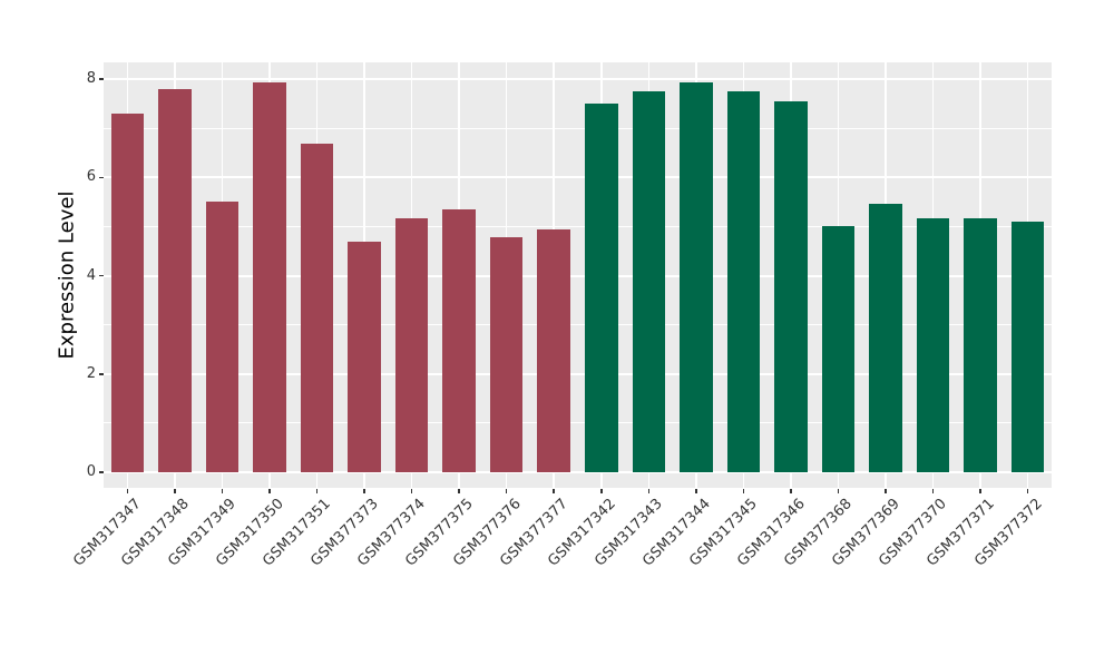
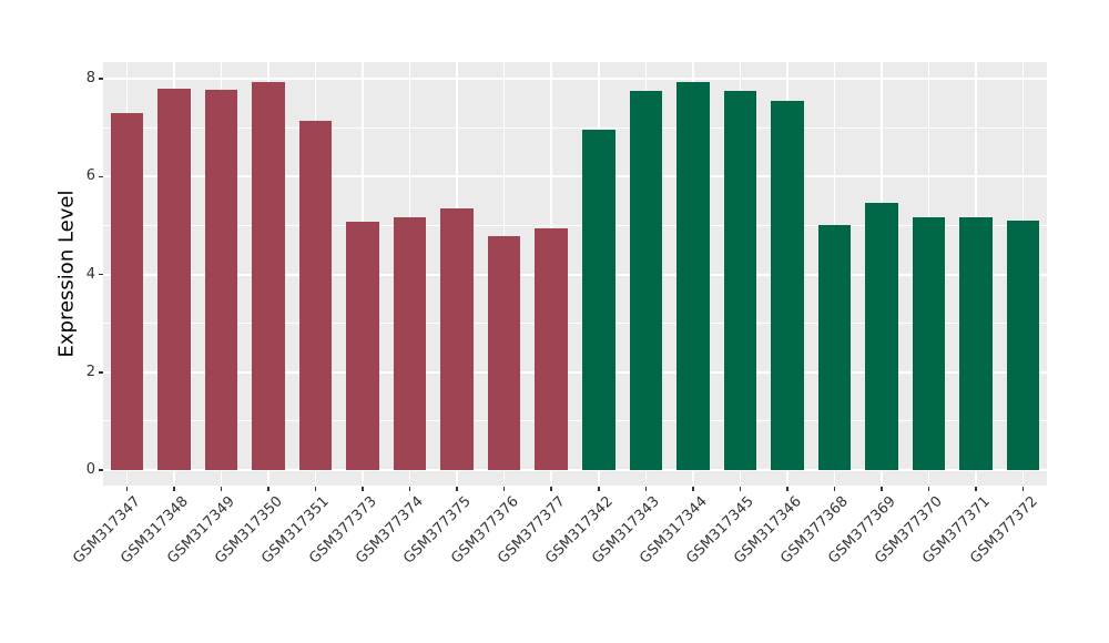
GSM317349: 5.5 -> 7.8
GSM317351: 6.7 -> 7.1
GSM377373: 4.7 -> 5.1
GSM317342: 7.5 -> 7.0
